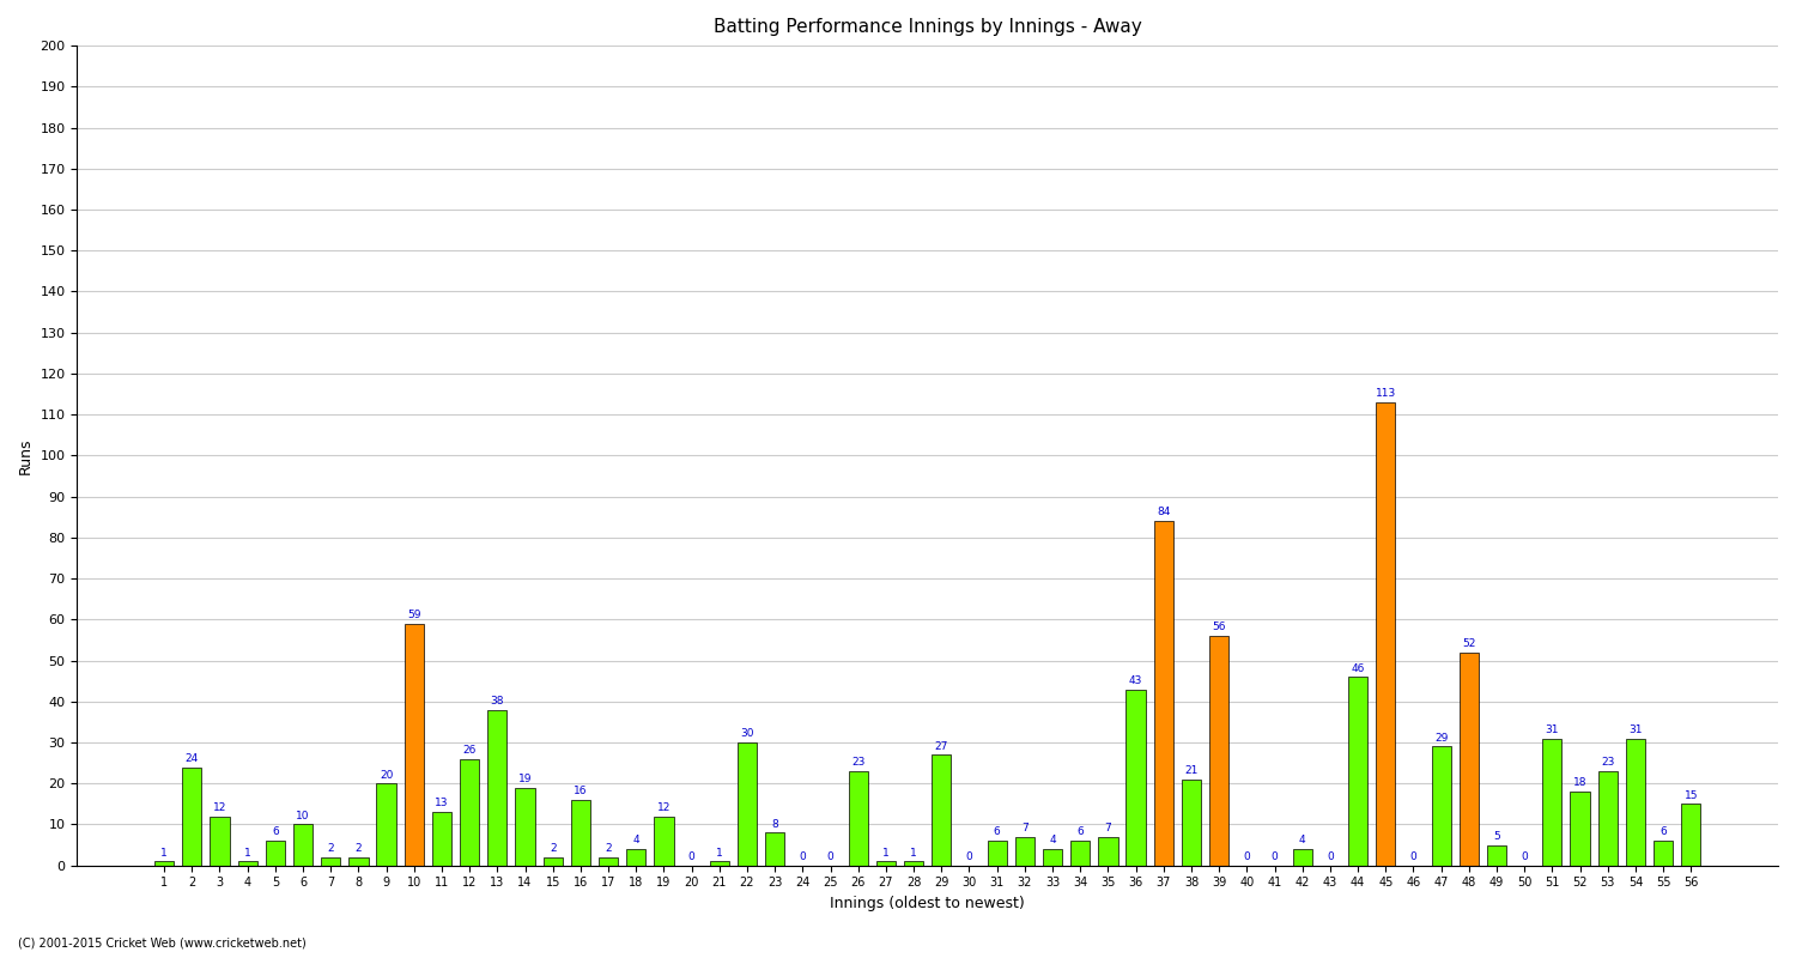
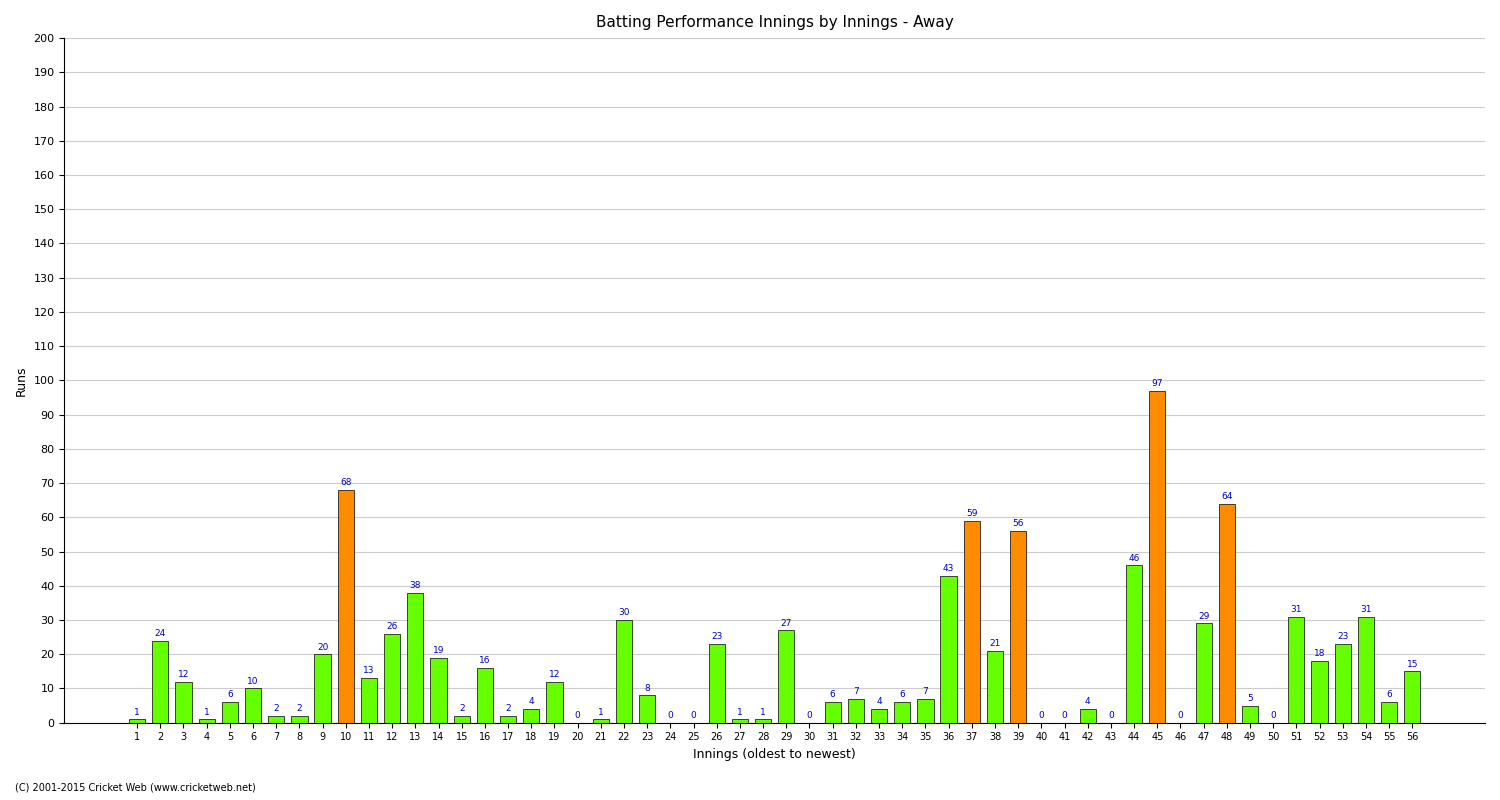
10: 59 -> 68
37: 84 -> 59
45: 113 -> 97
48: 52 -> 64
